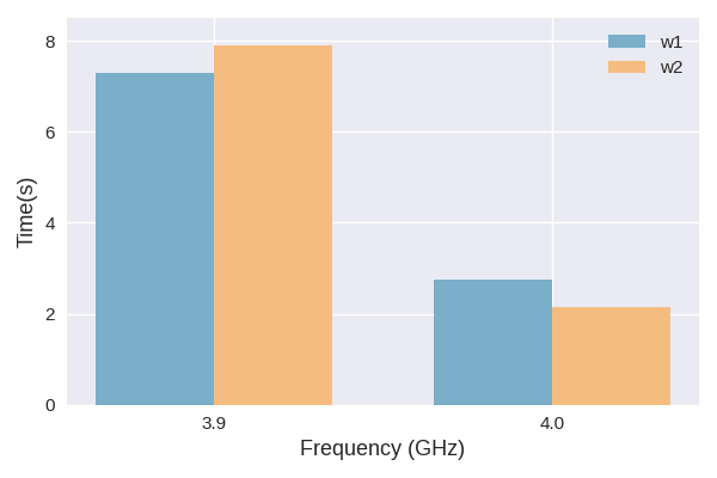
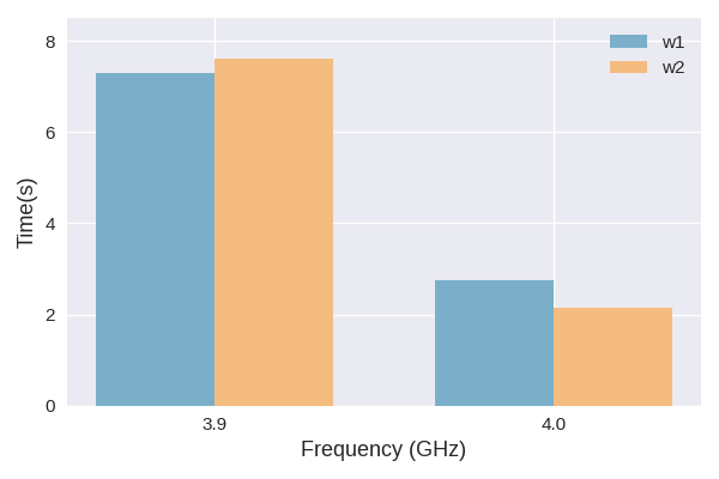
w2/3.9: 7.90 -> 7.60
